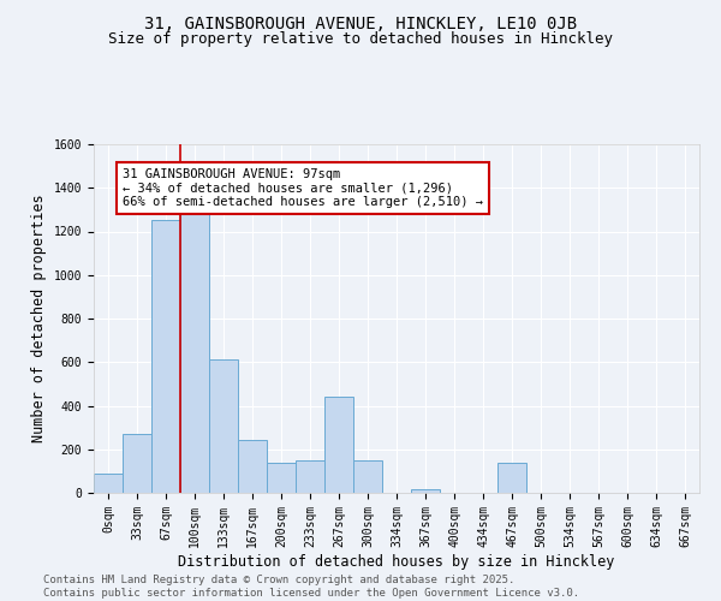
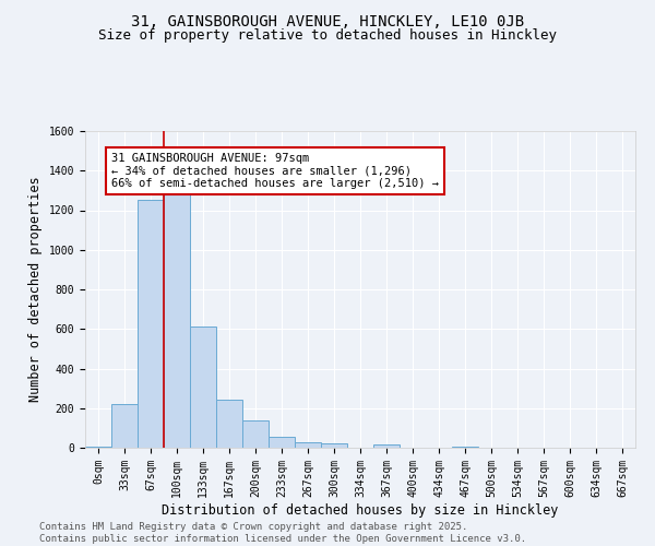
0sqm: 90 -> 10
33sqm: 270 -> 220
233sqm: 150 -> 60
267sqm: 440 -> 30
300sqm: 150 -> 20
467sqm: 140 -> 10
